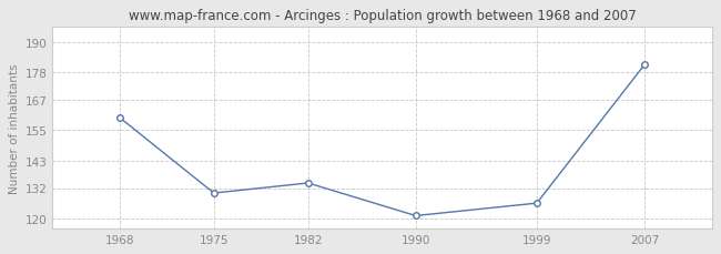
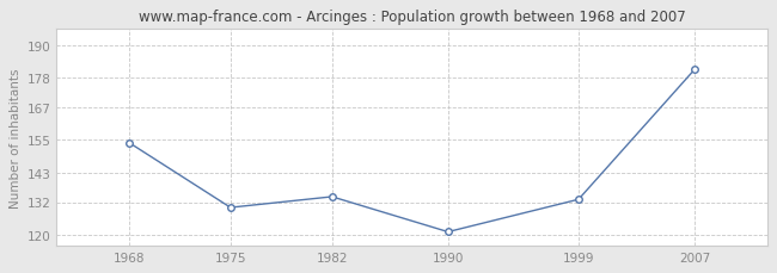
1968: 160 -> 154
1999: 126 -> 133
